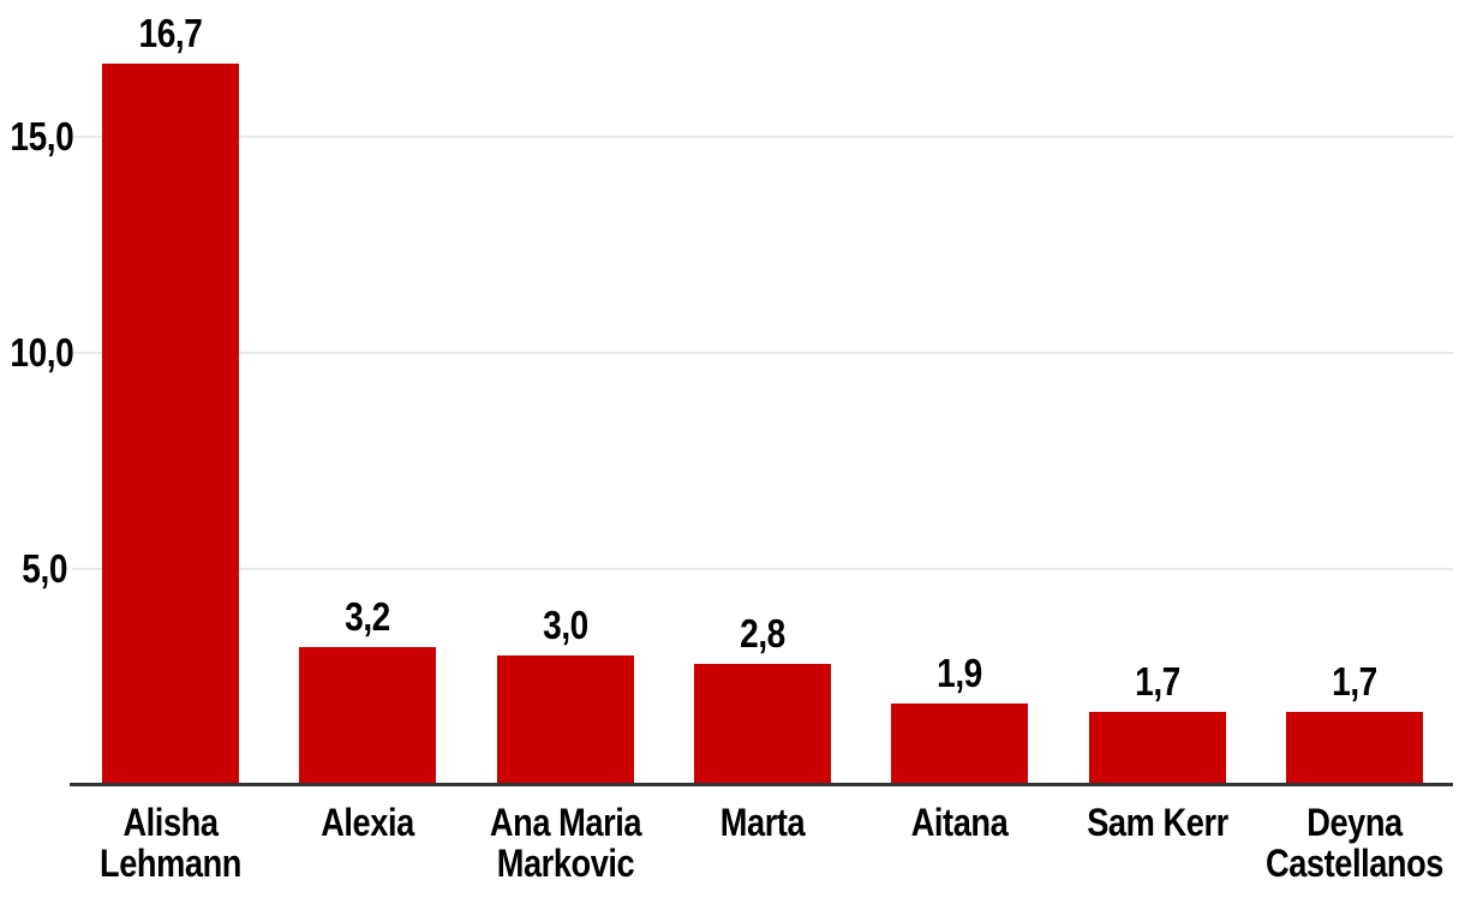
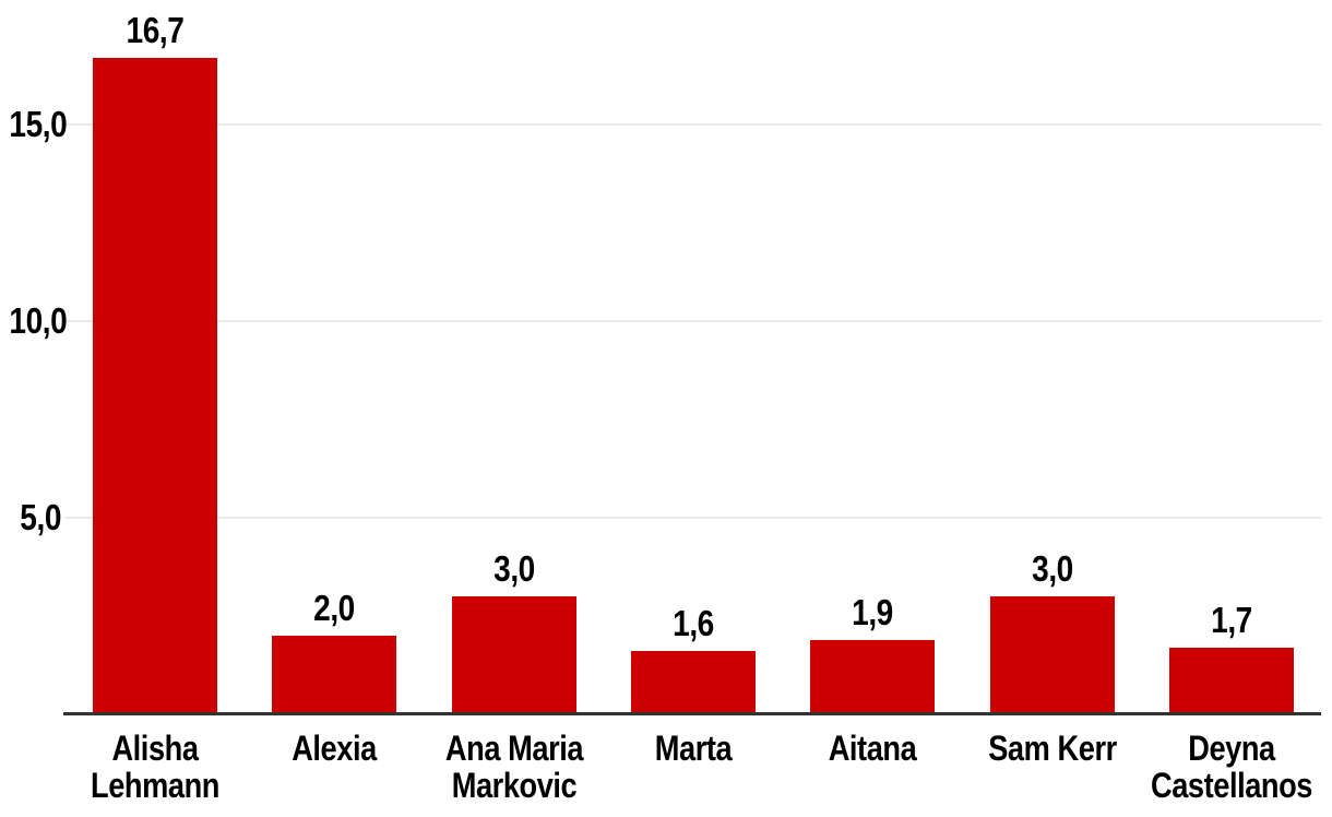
Alexia: 3,2 -> 2,0
Marta: 2,8 -> 1,6
Sam Kerr: 1,7 -> 3,0
